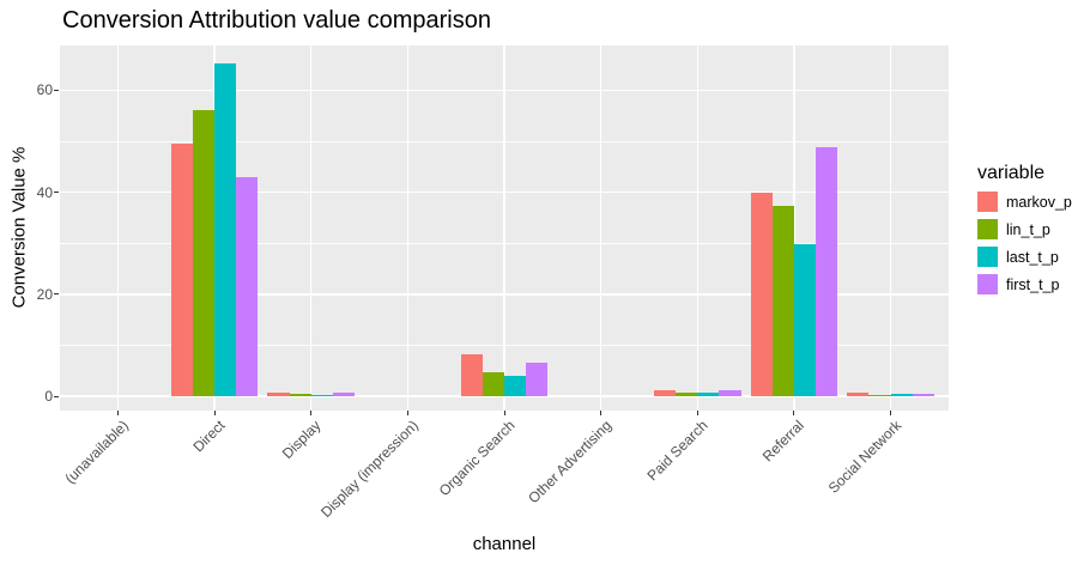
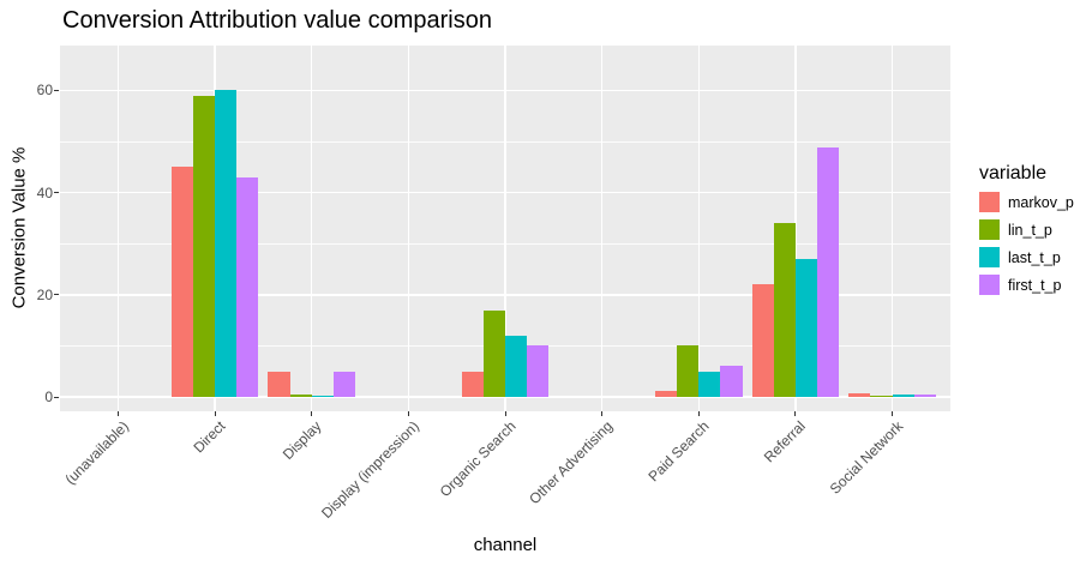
markov_p/Direct: 50 -> 45
lin_t_p/Direct: 56 -> 59
last_t_p/Direct: 65 -> 60
markov_p/Display: 1 -> 5
first_t_p/Display: 1 -> 5
markov_p/Organic Search: 8 -> 5
lin_t_p/Organic Search: 5 -> 17
last_t_p/Organic Search: 4 -> 12
first_t_p/Organic Search: 6 -> 10
lin_t_p/Paid Search: 1 -> 10
last_t_p/Paid Search: 1 -> 5
first_t_p/Paid Search: 1 -> 6
markov_p/Referral: 40 -> 22
lin_t_p/Referral: 37 -> 34
last_t_p/Referral: 30 -> 27
